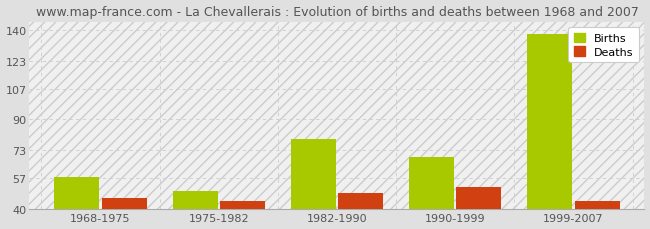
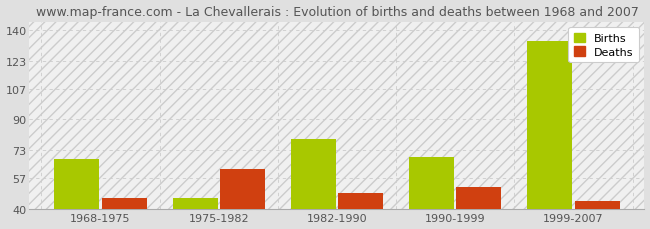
Births/1968-1975: 58 -> 68
Births/1975-1982: 50 -> 46
Deaths/1975-1982: 44 -> 62
Births/1999-2007: 138 -> 134
